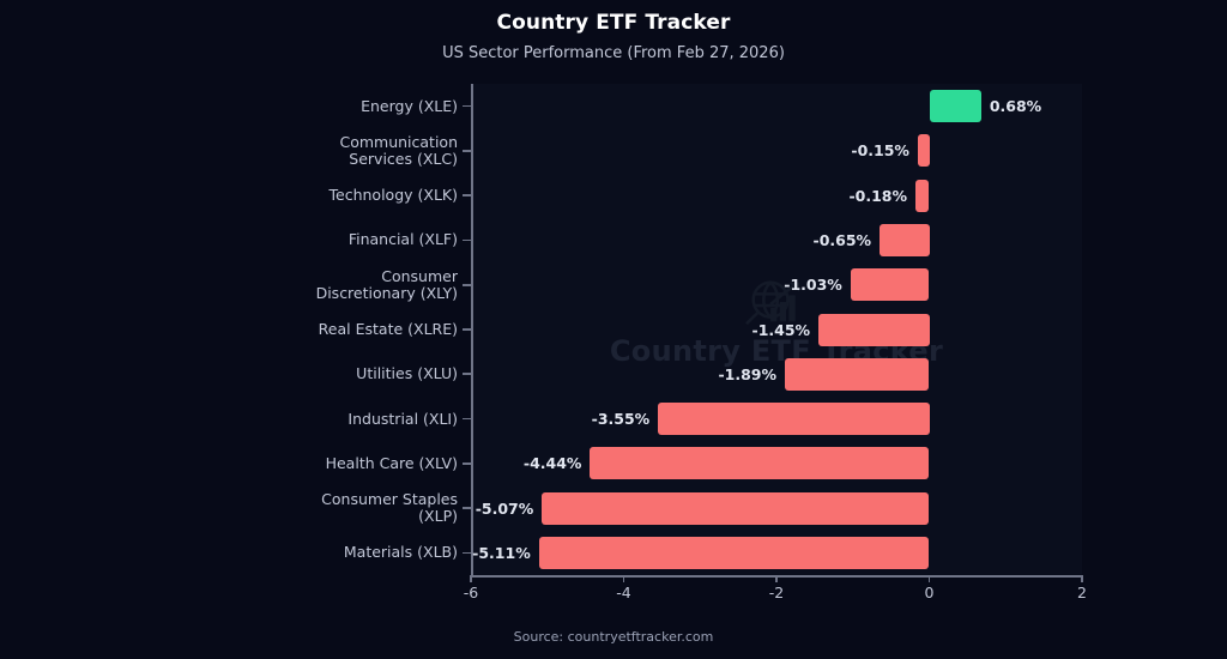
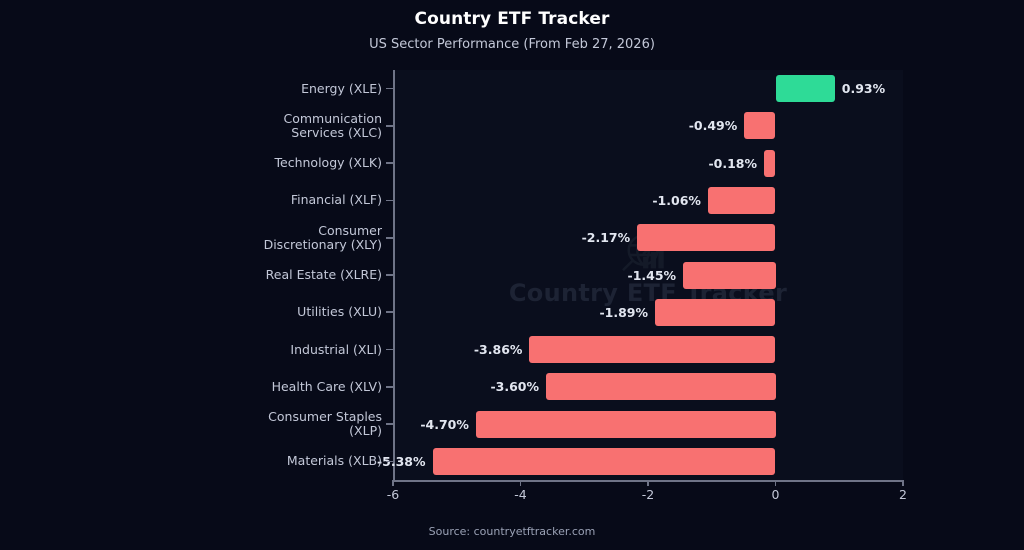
Energy (XLE): 0.68% -> 0.93%
Communication Services (XLC): -0.15% -> -0.49%
Financial (XLF): -0.65% -> -1.06%
Consumer Discretionary (XLY): -1.03% -> -2.17%
Industrial (XLI): -3.55% -> -3.86%
Health Care (XLV): -4.44% -> -3.60%
Consumer Staples (XLP): -5.07% -> -4.70%
Materials (XLB): -5.11% -> -5.38%
